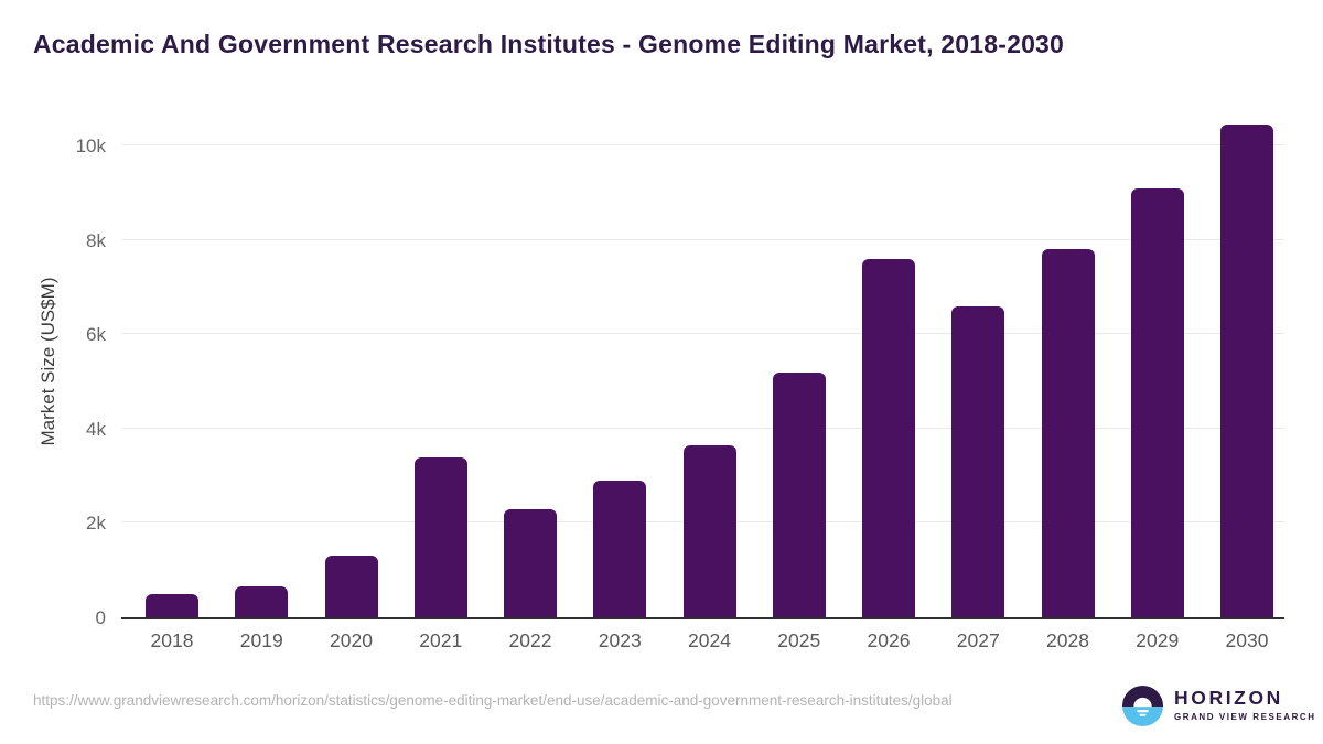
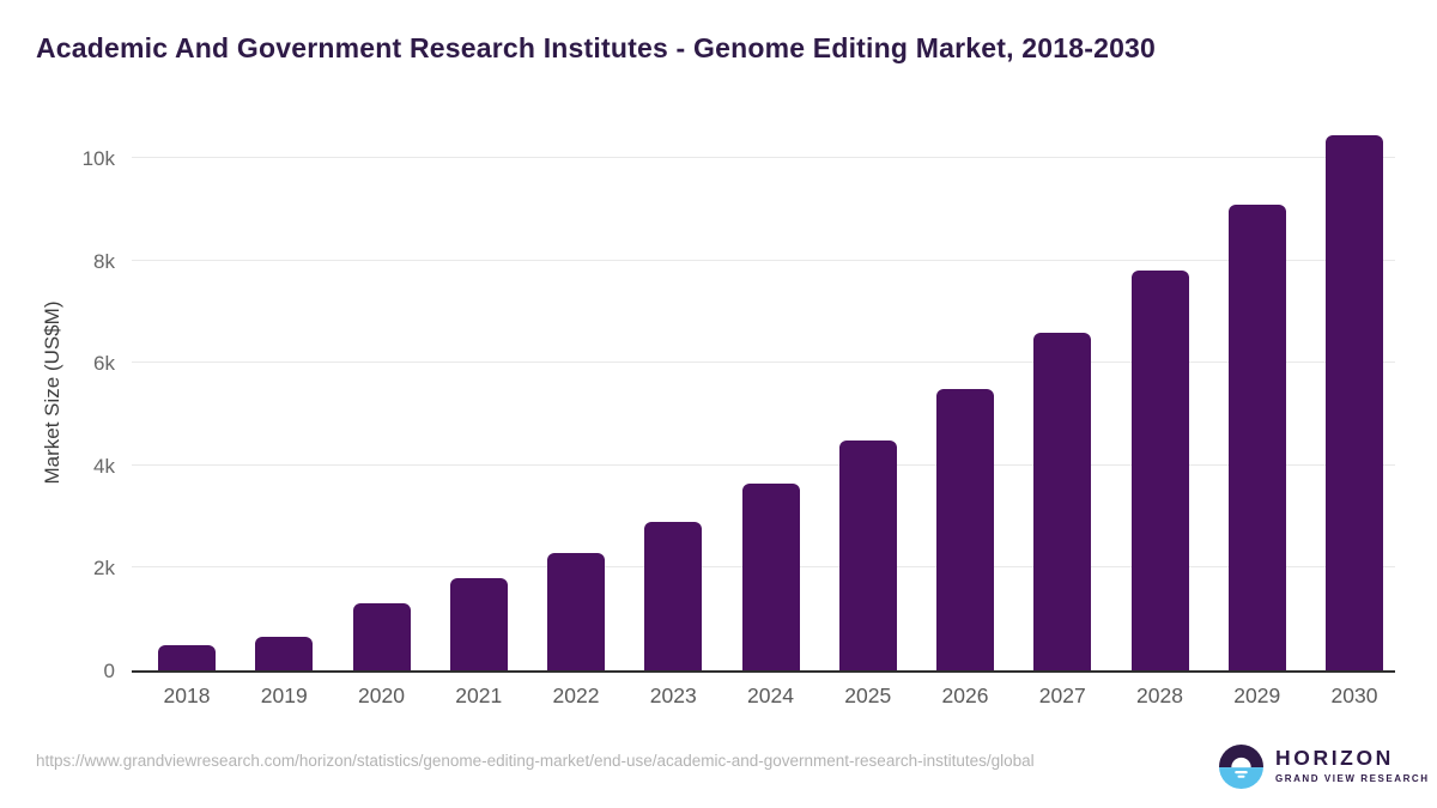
2021: 3.4k -> 1.8k
2025: 5.2k -> 4.5k
2026: 7.6k -> 5.5k
